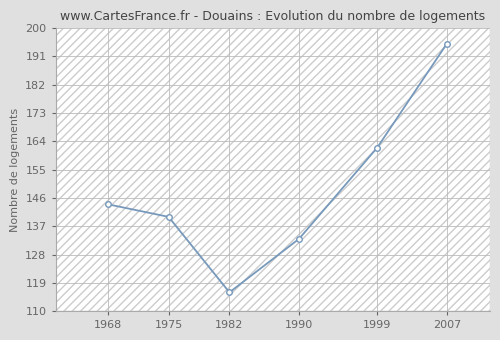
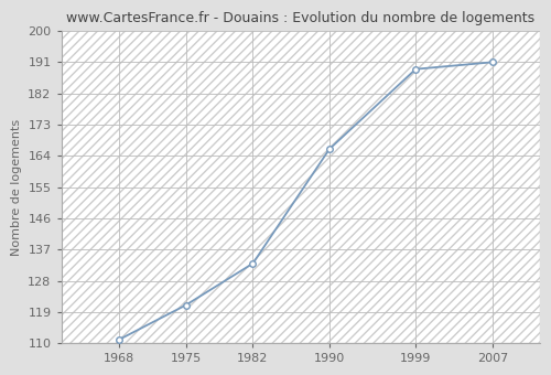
1968: 144 -> 111
1975: 140 -> 121
1982: 116 -> 133
1990: 133 -> 166
1999: 162 -> 189
2007: 195 -> 191
